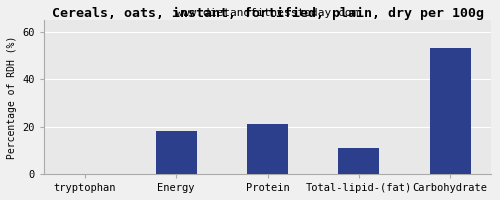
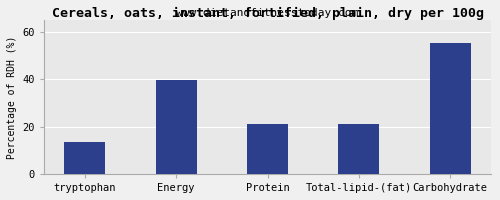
tryptophan: 0.2 -> 13.5
Energy: 18.0 -> 39.5
Total-lipid-(fat): 11.0 -> 21.0
Carbohydrate: 53.0 -> 55.5
